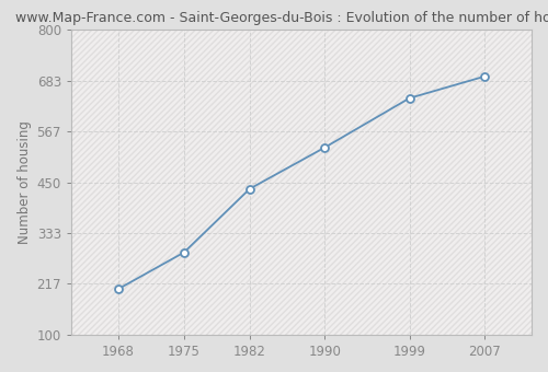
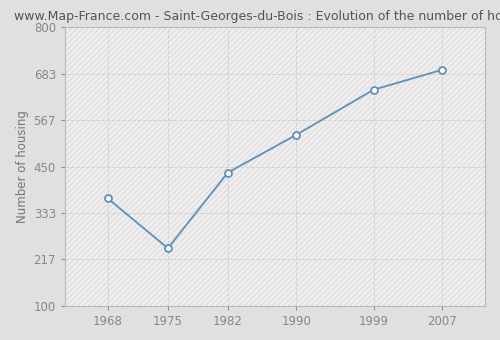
1968: 205 -> 370
1975: 289 -> 245
